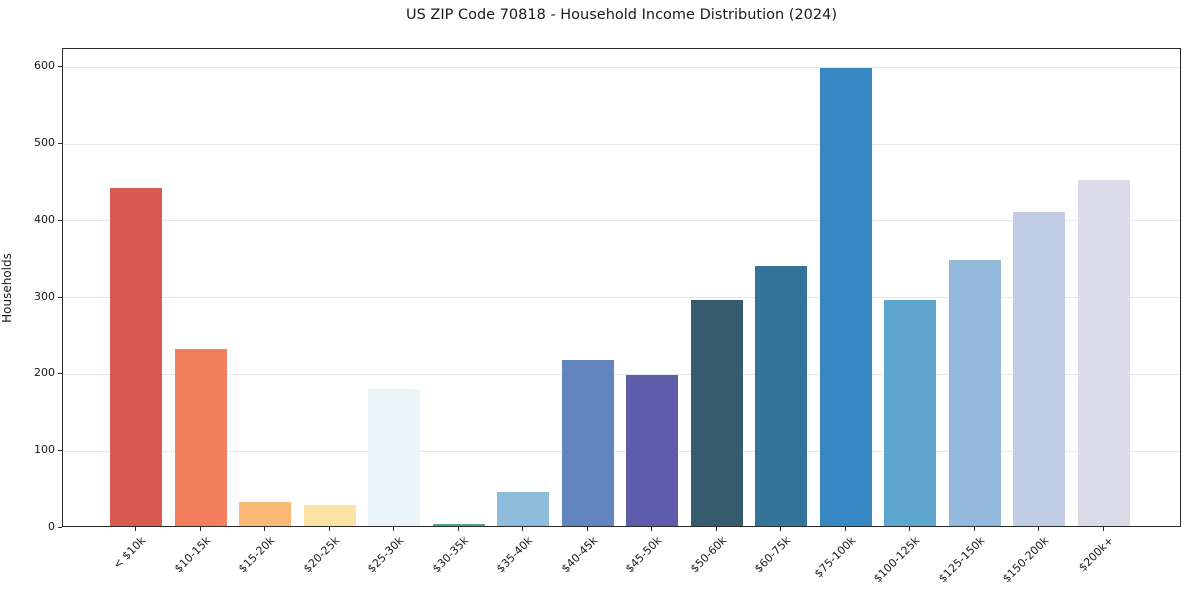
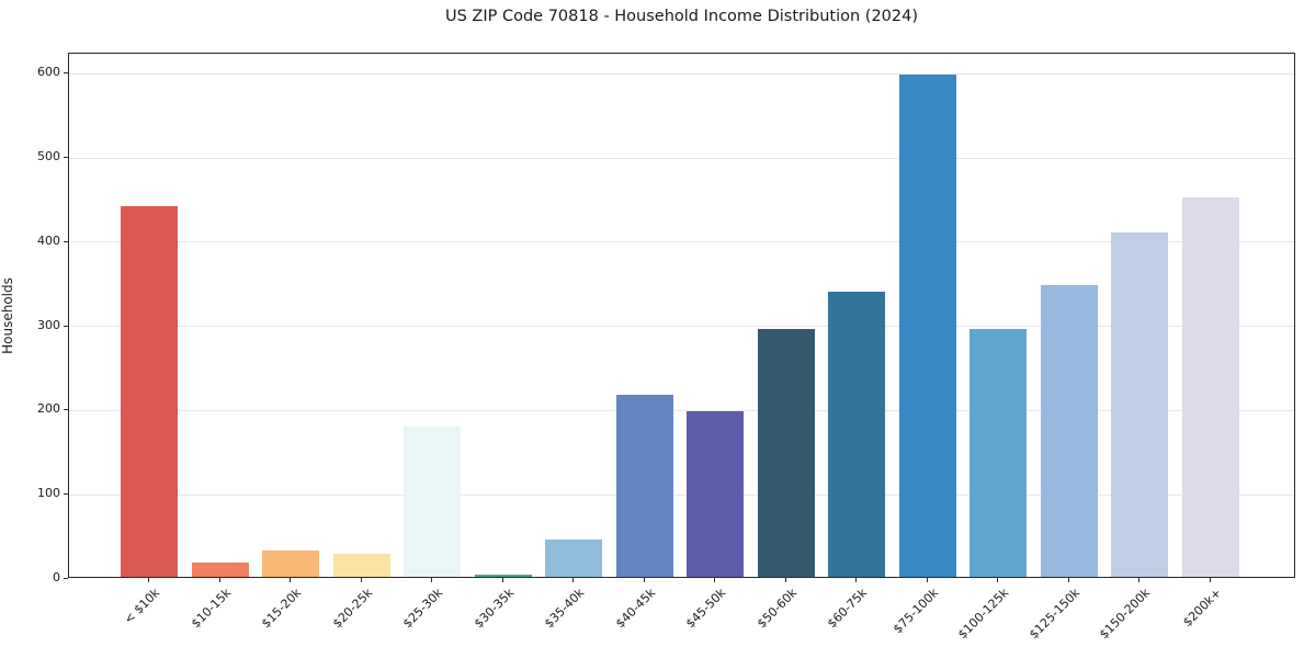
$10-15k: 230 -> 20
